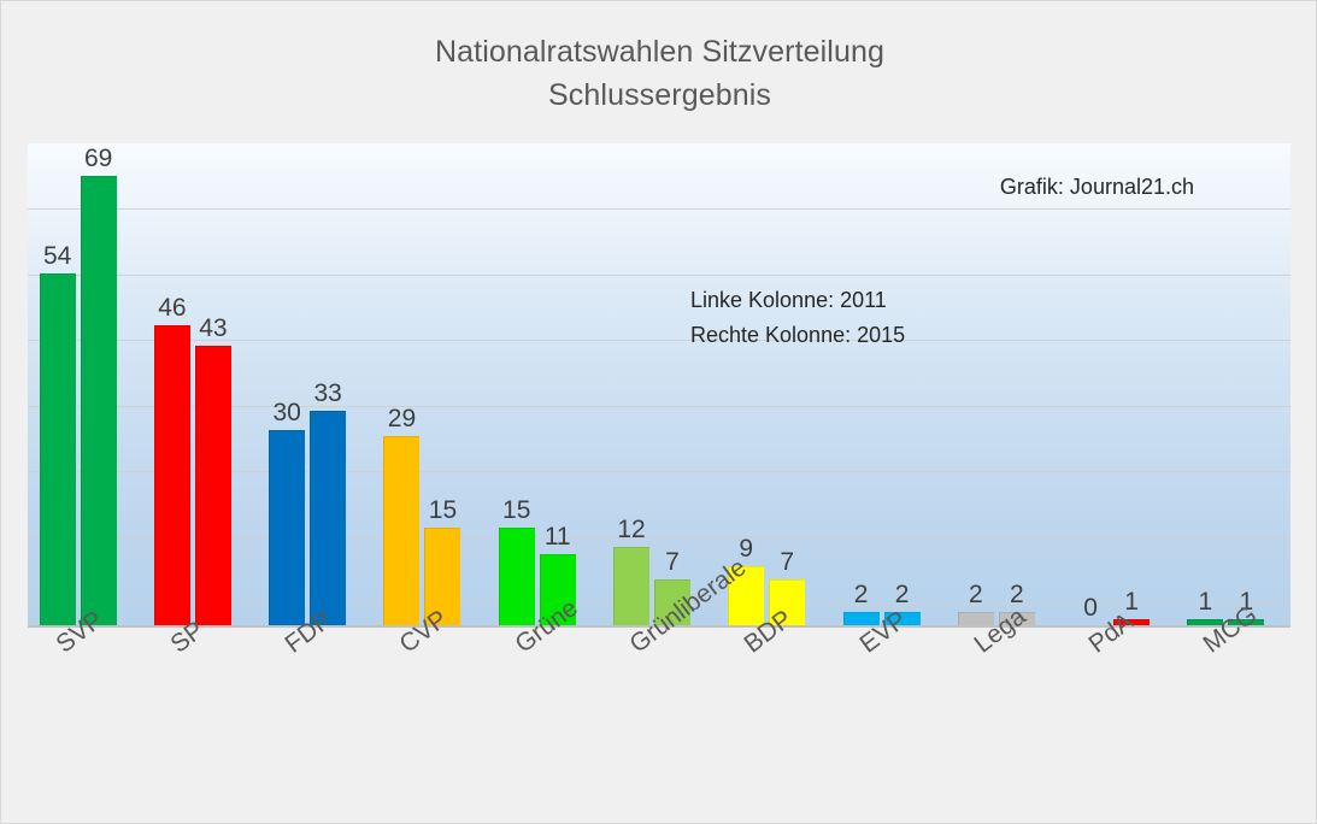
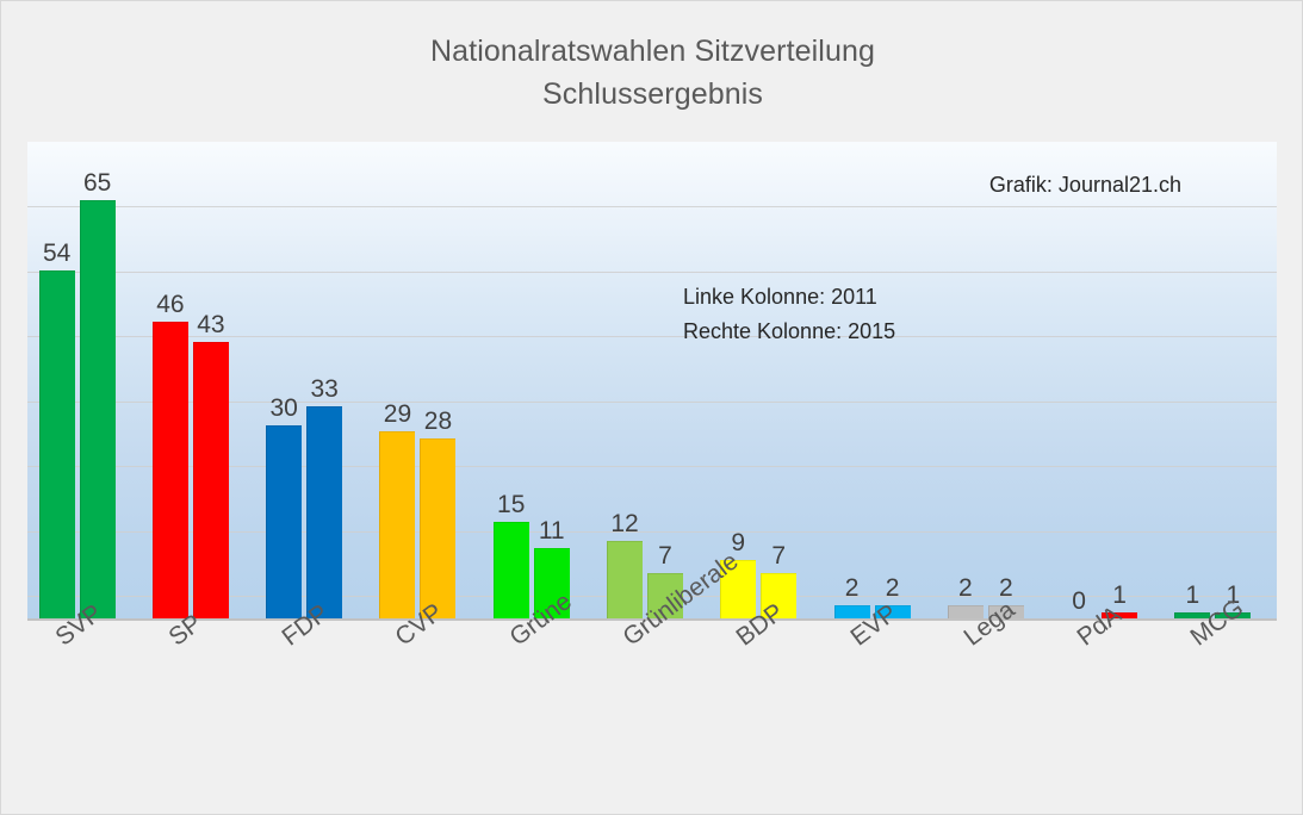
Rechte Kolonne: 2015/SVP: 69 -> 65
Rechte Kolonne: 2015/CVP: 15 -> 28
